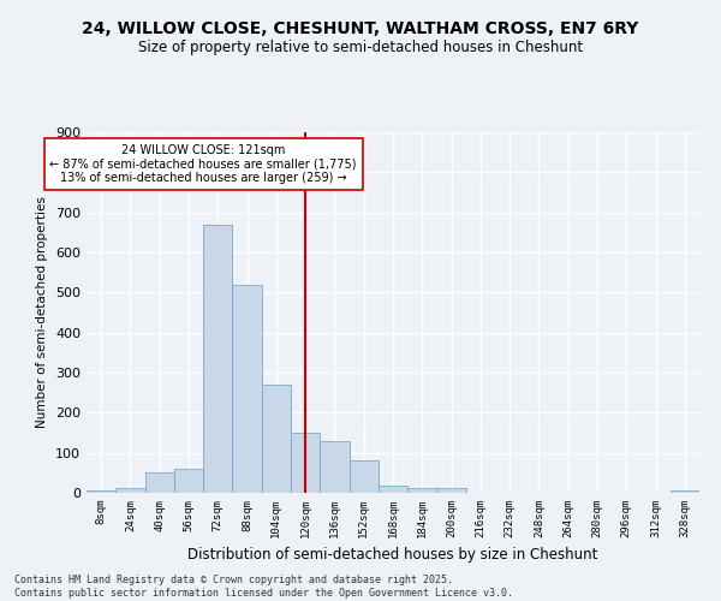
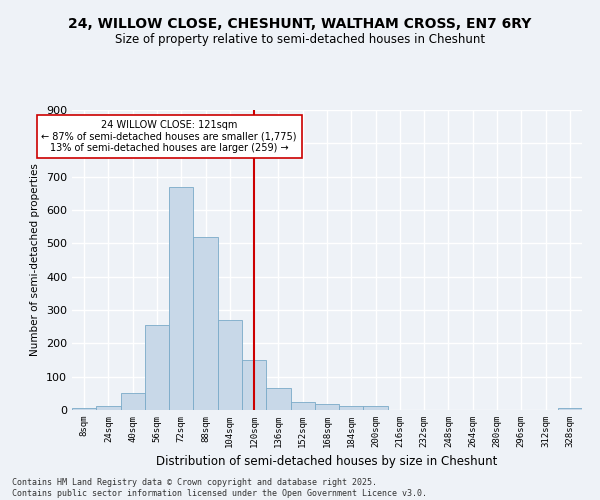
56sqm: 60 -> 255
136sqm: 130 -> 65
152sqm: 80 -> 25
